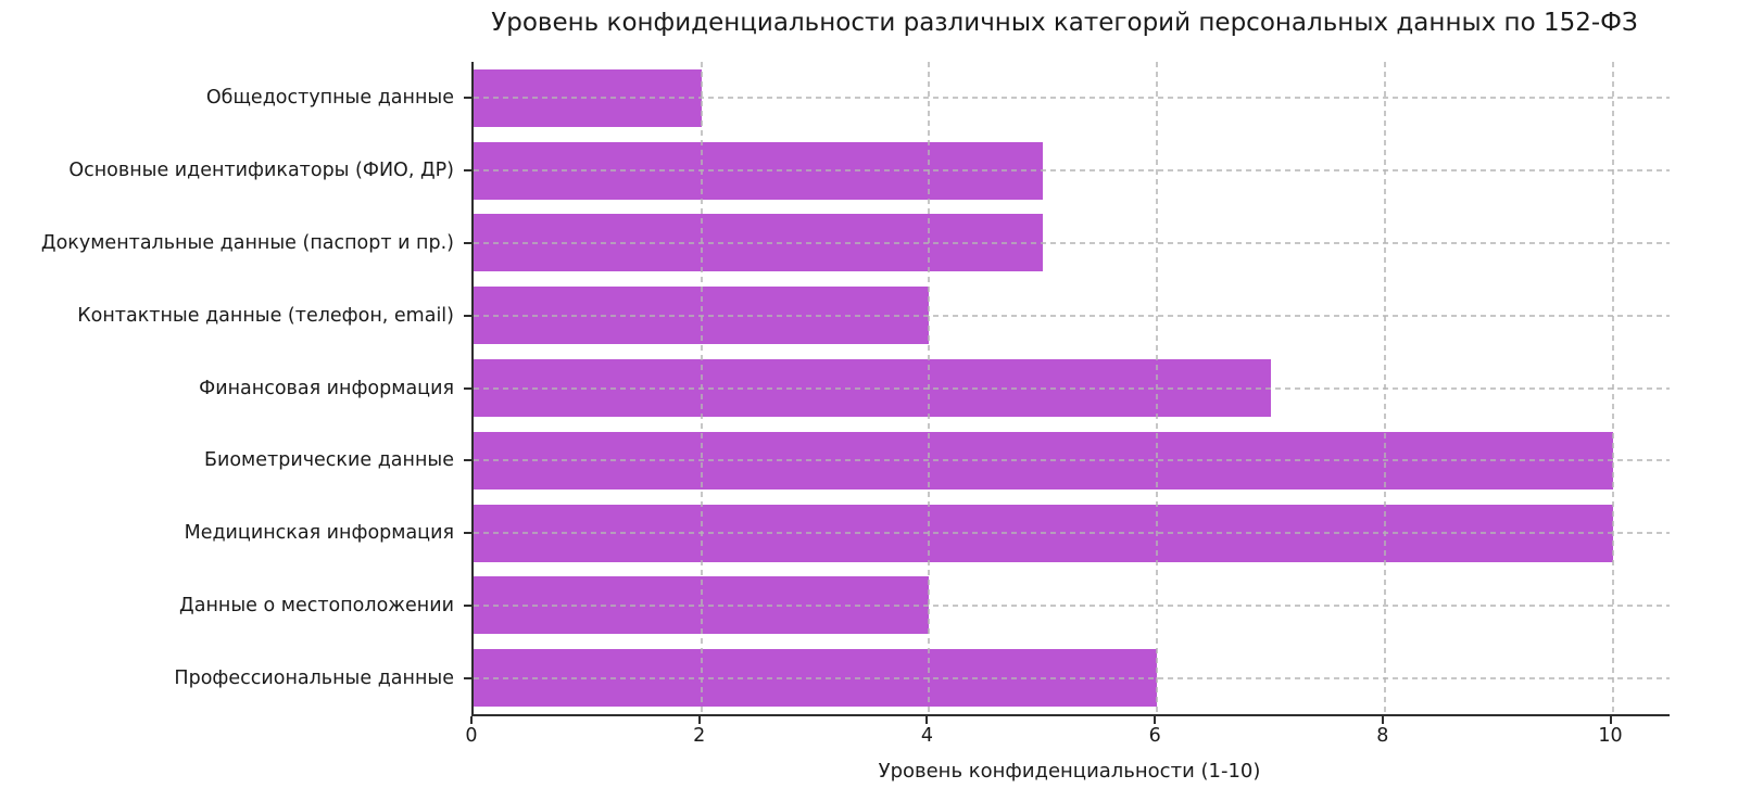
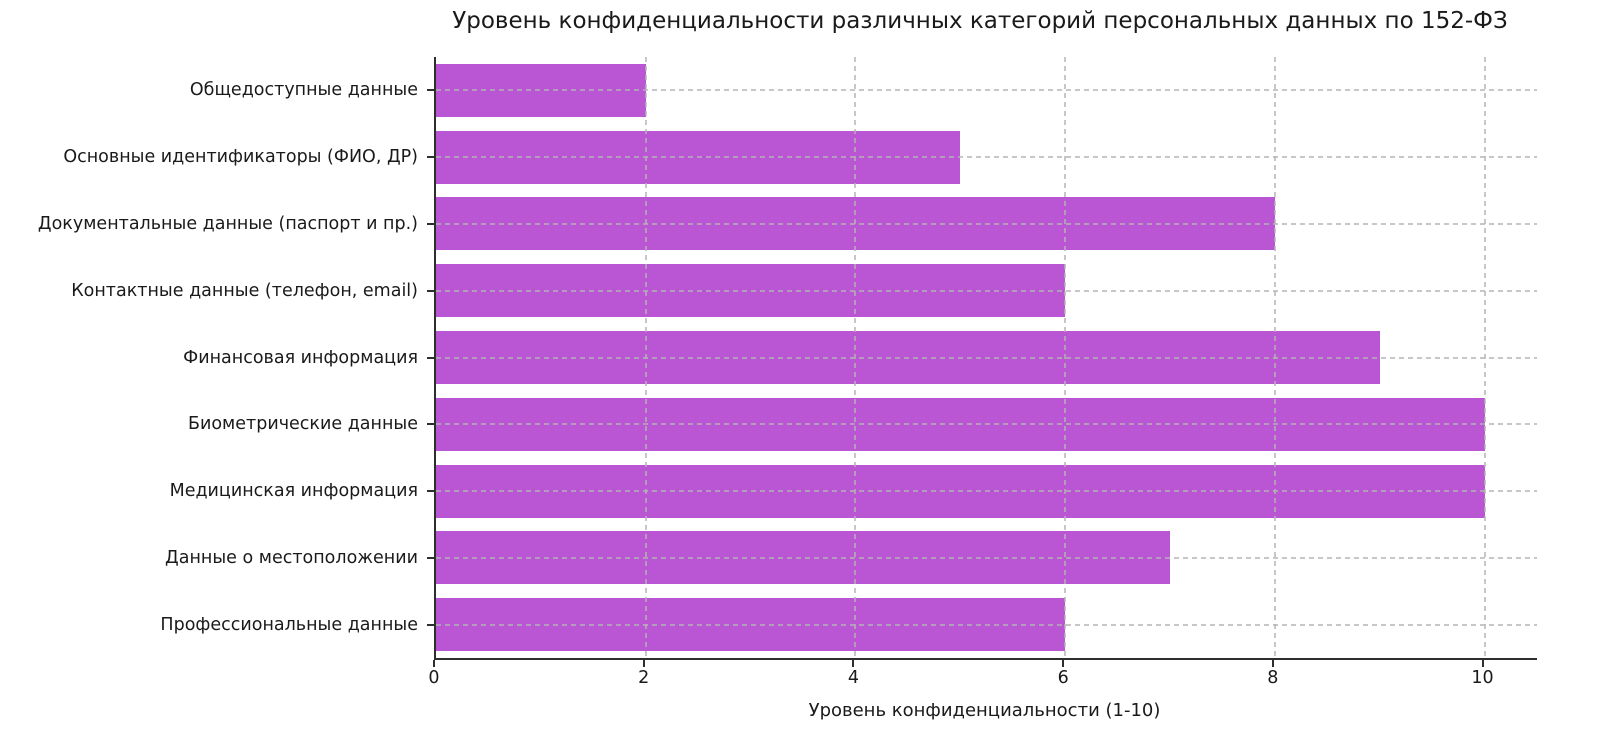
Документальные данные (паспорт и пр.): 5 -> 8
Контактные данные (телефон, email): 4 -> 6
Финансовая информация: 7 -> 9
Данные о местоположении: 4 -> 7
